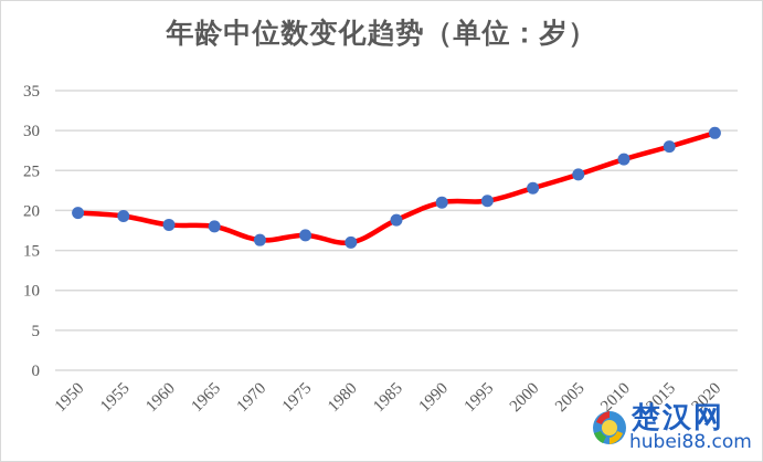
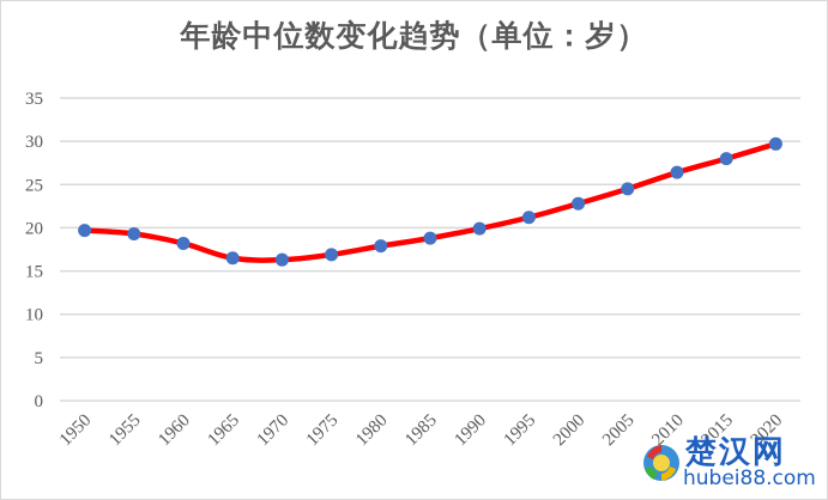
1965: 18 -> 16
1980: 16 -> 18
1990: 21 -> 20
